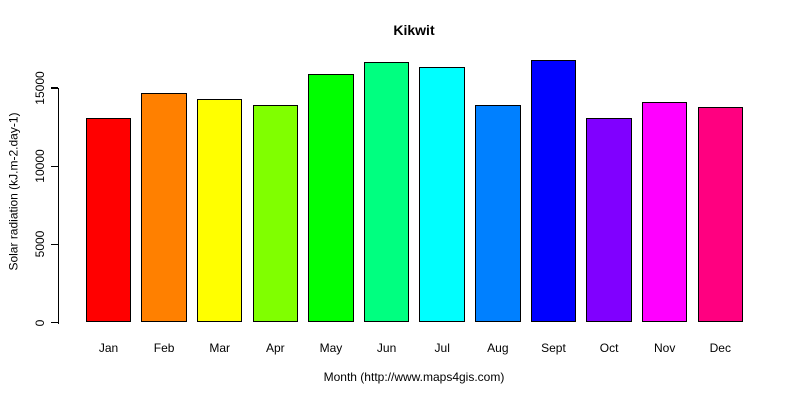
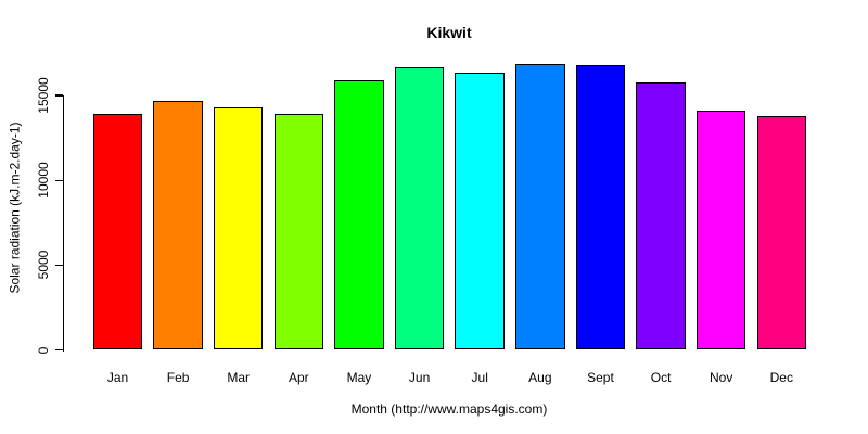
Jan: 13100 -> 13900
Aug: 13900 -> 16800
Oct: 13100 -> 15800
